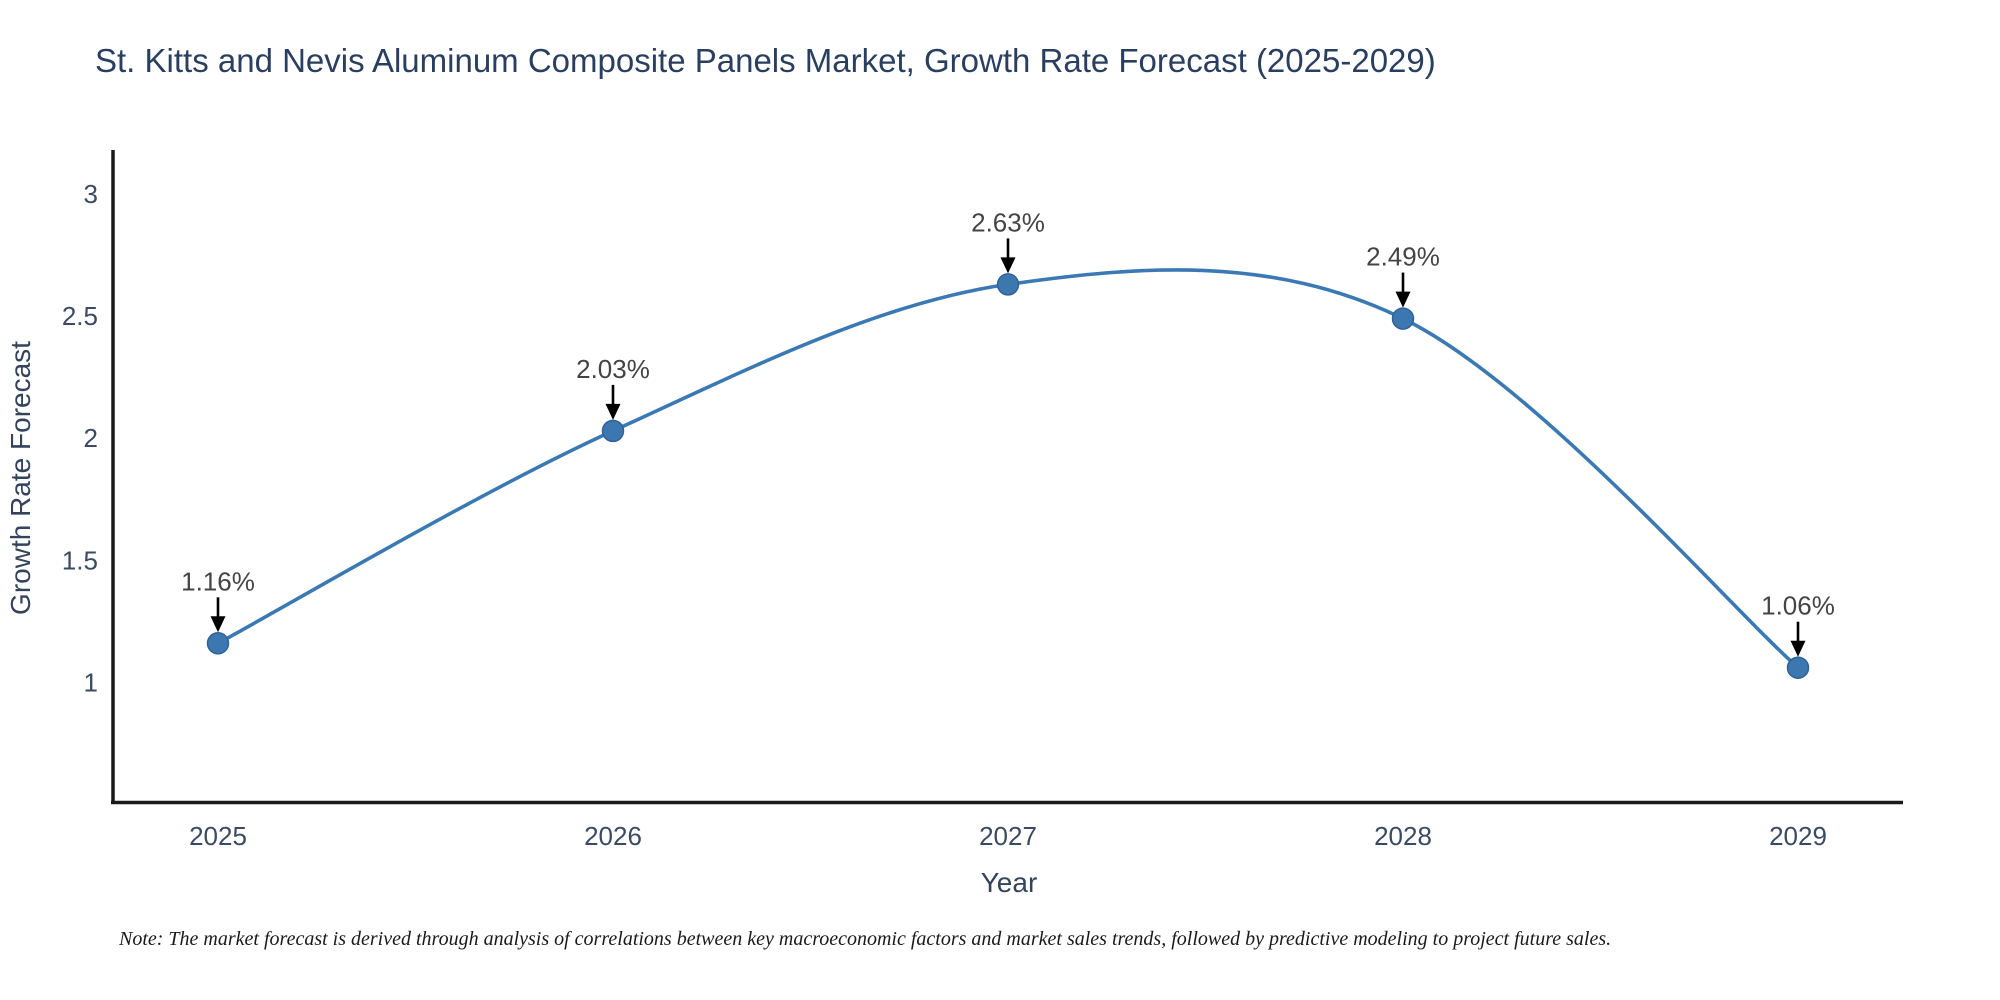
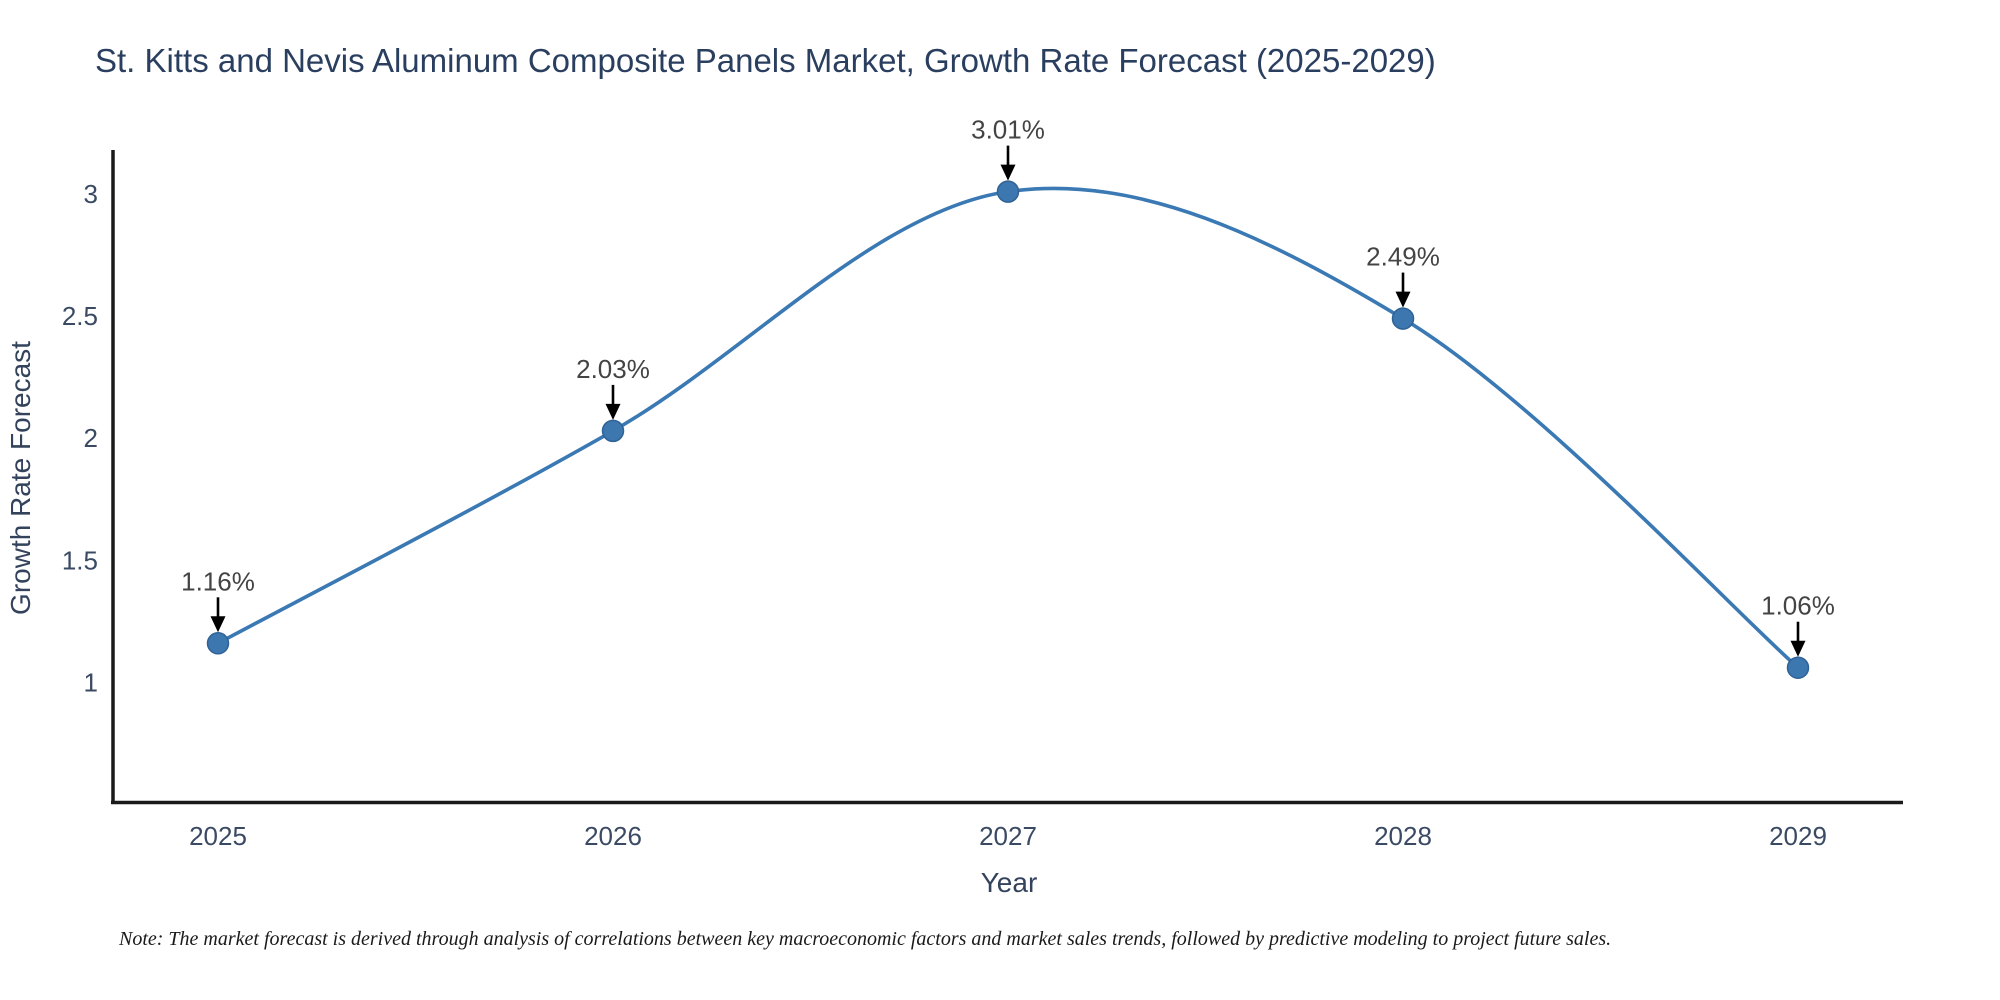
2027: 2.63% -> 3.01%
